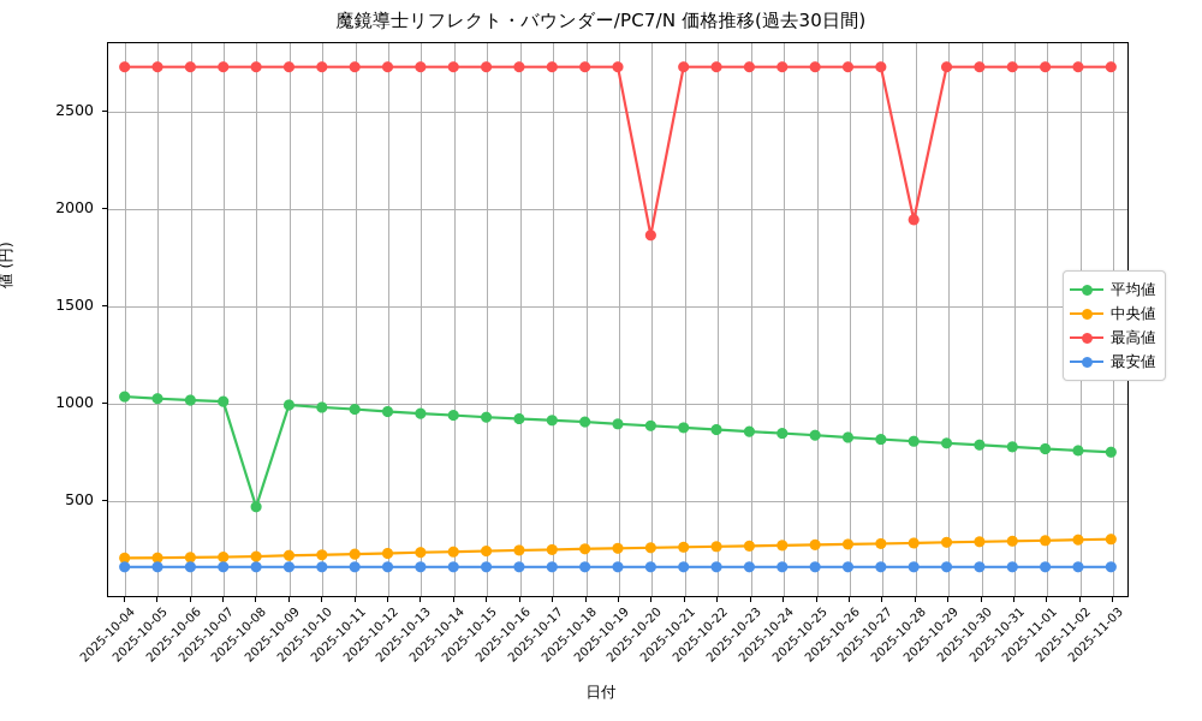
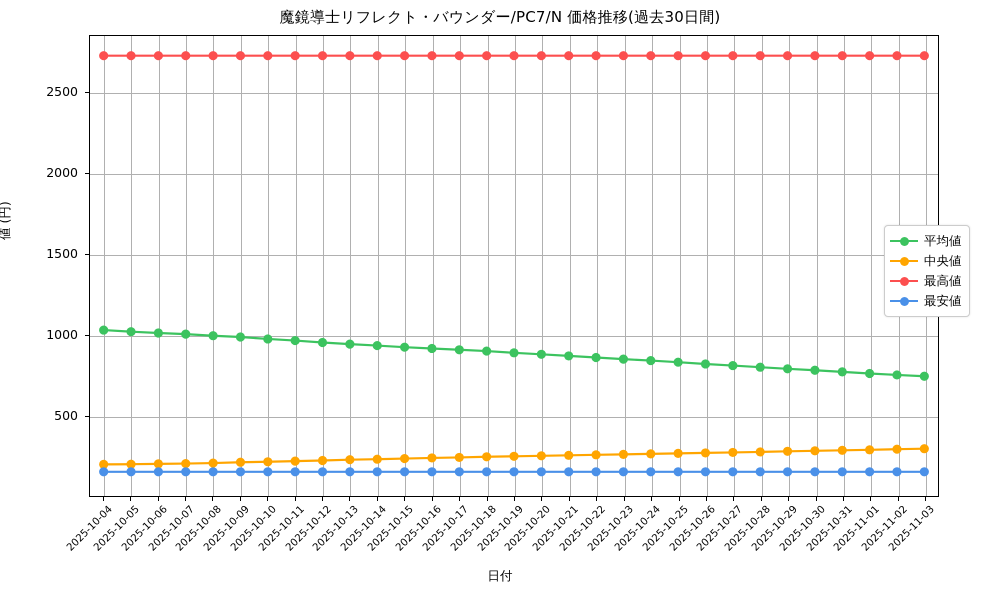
平均値/2025-10-08: 460 -> 990
最高値/2025-10-20: 1860 -> 2730
最高値/2025-10-28: 1940 -> 2730
